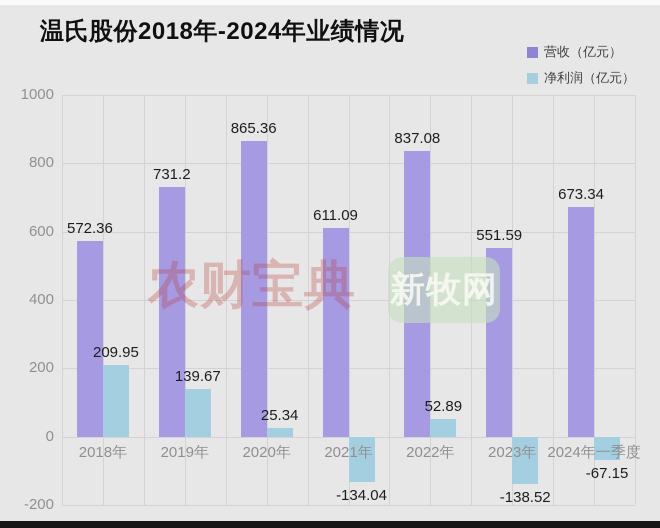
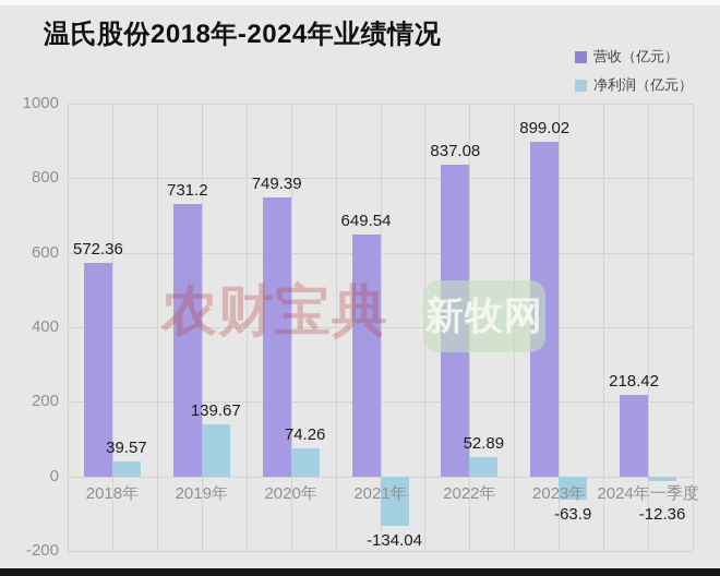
净利润（亿元）/2018年: 209.95 -> 39.57
营收（亿元）/2020年: 865.36 -> 749.39
净利润（亿元）/2020年: 25.34 -> 74.26
营收（亿元）/2021年: 611.09 -> 649.54
营收（亿元）/2023年: 551.59 -> 899.02
净利润（亿元）/2023年: -138.52 -> -63.9
营收（亿元）/2024年一季度: 673.34 -> 218.42
净利润（亿元）/2024年一季度: -67.15 -> -12.36
